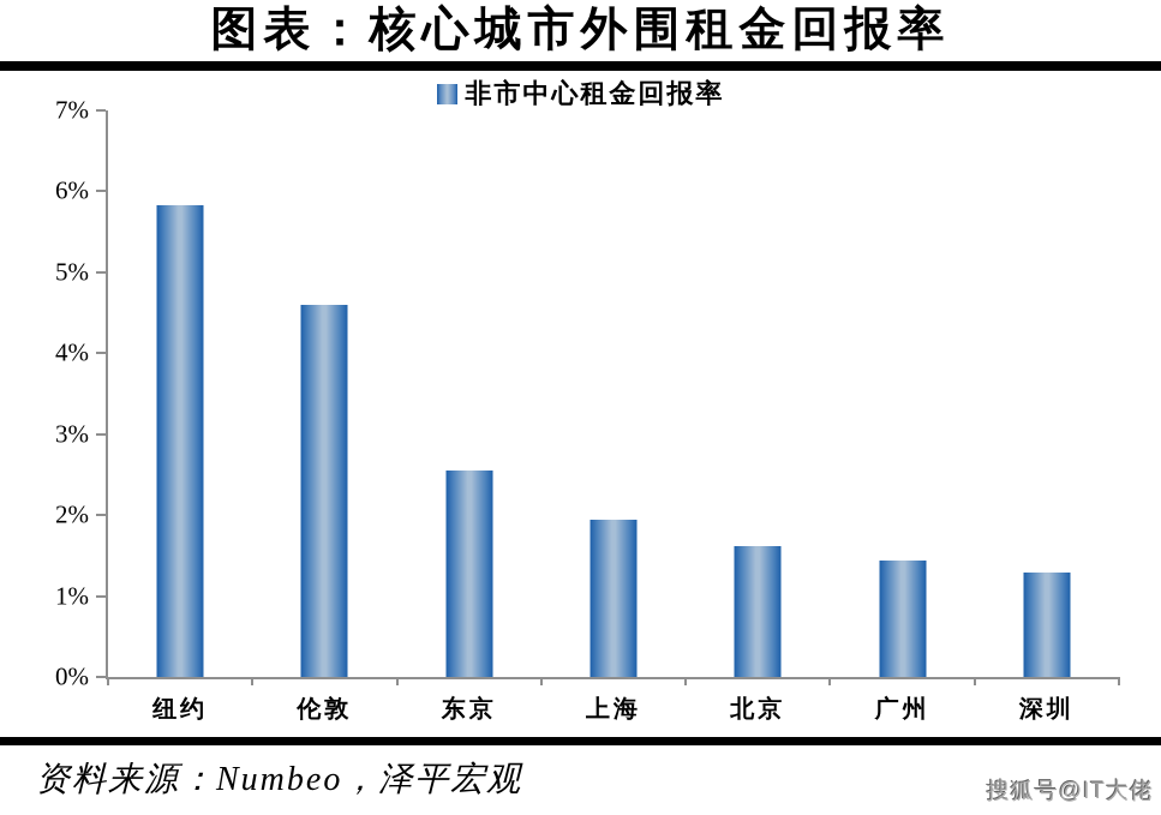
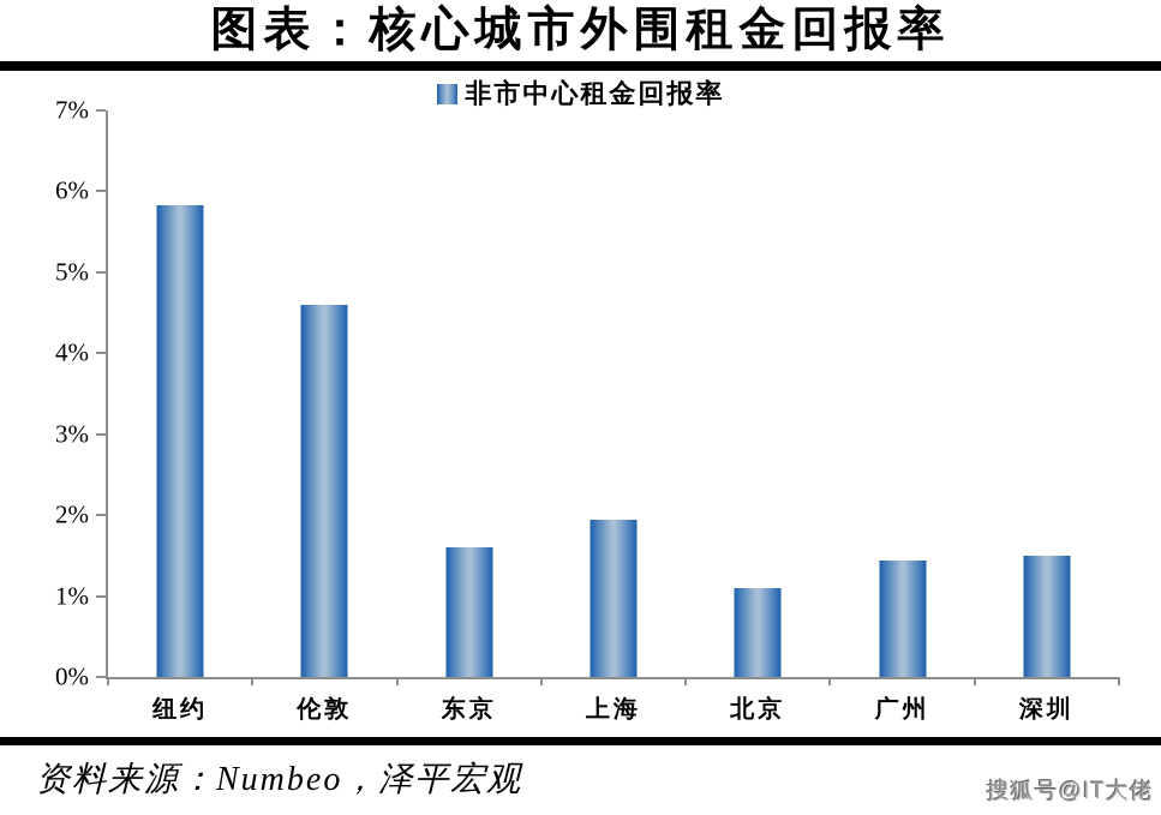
东京: 2.5% -> 1.6%
北京: 1.6% -> 1.1%
深圳: 1.3% -> 1.5%
